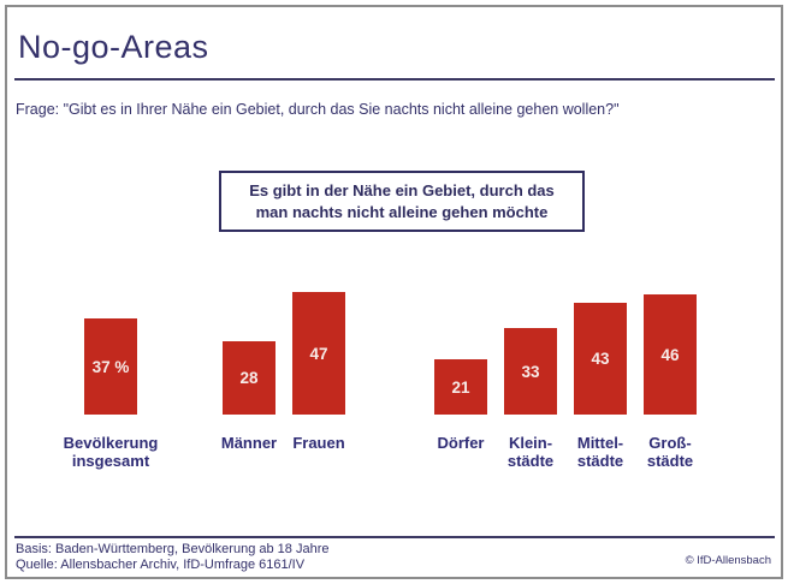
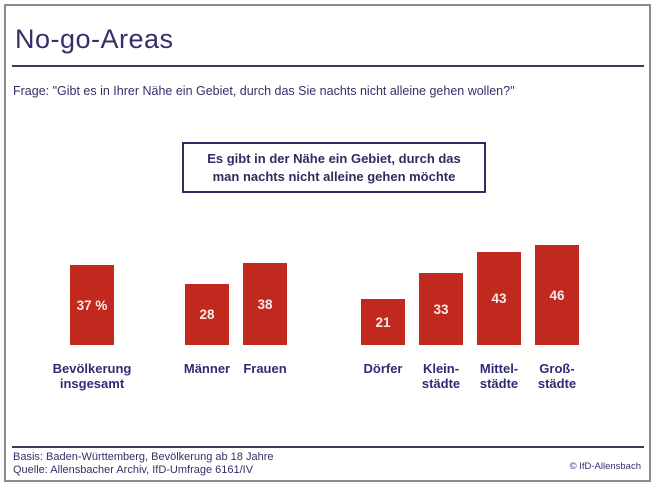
Frauen: 47 -> 38
